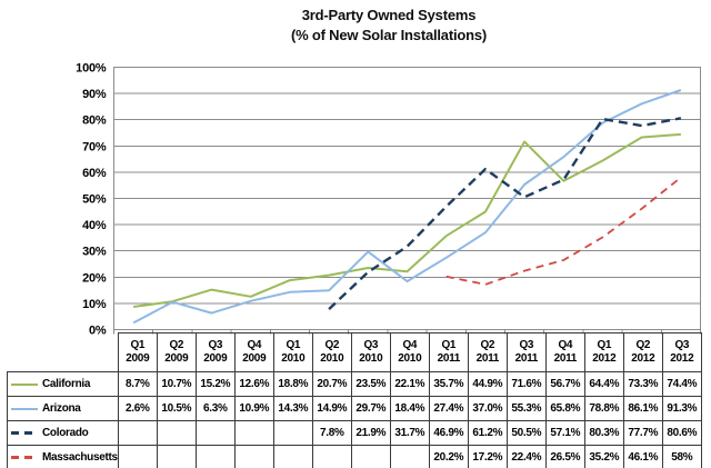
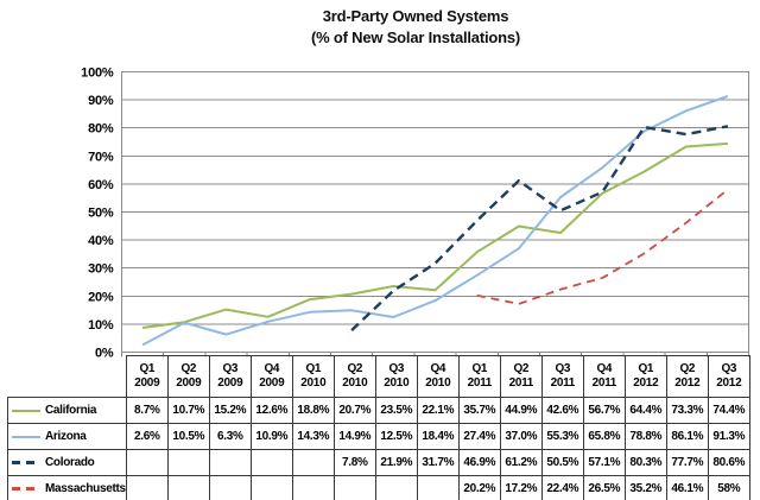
Arizona/Q3 2010: 29.7% -> 12.5%
California/Q3 2011: 71.6% -> 42.6%
